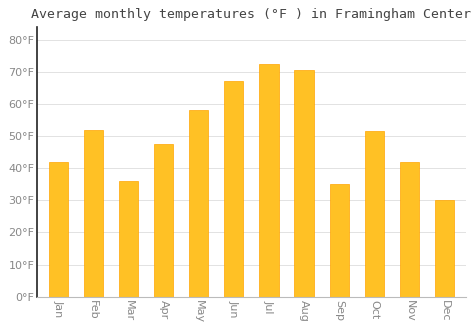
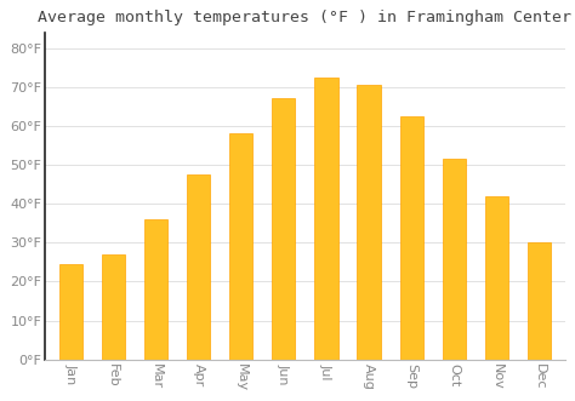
Jan: 42.0°F -> 24.5°F
Feb: 52.0°F -> 27.0°F
Sep: 35.0°F -> 62.5°F
